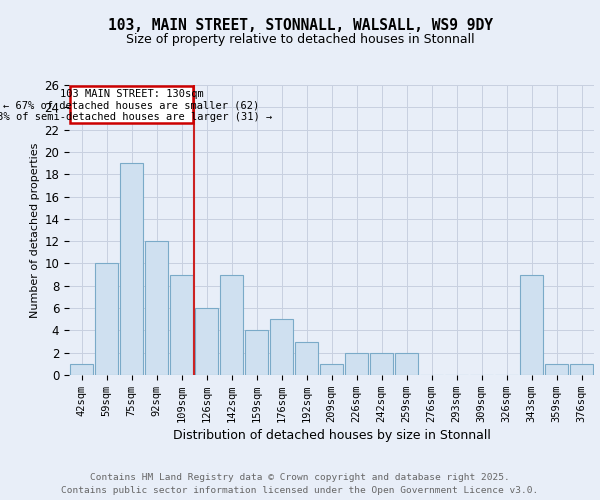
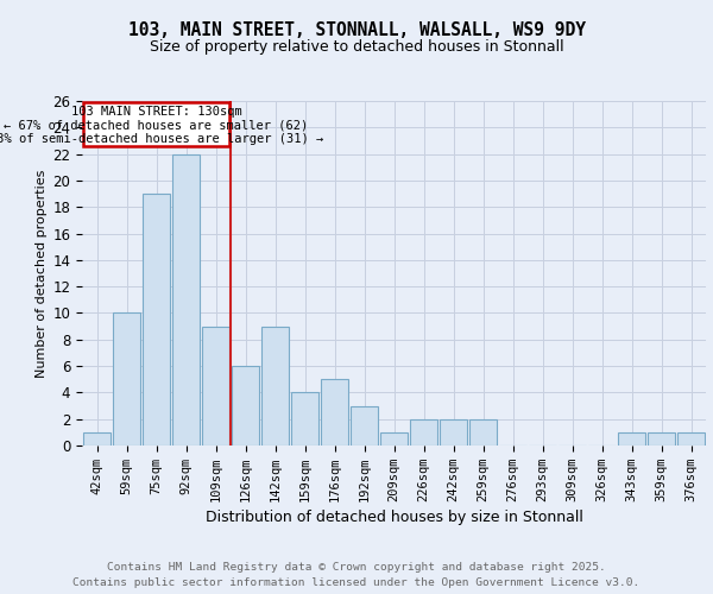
92sqm: 12 -> 22
343sqm: 9 -> 1
